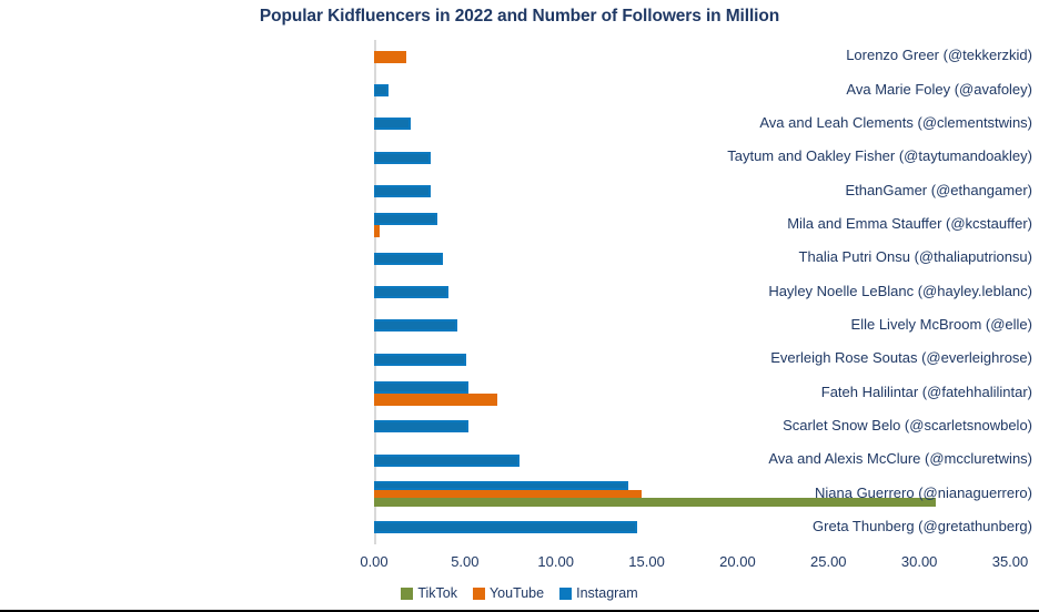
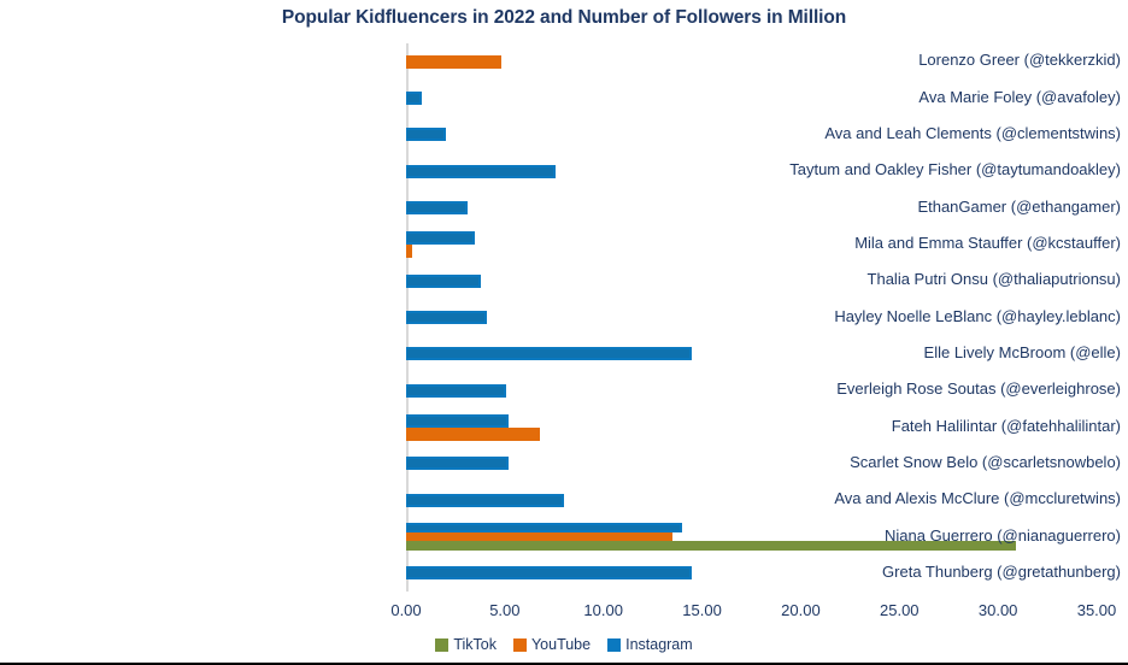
YouTube/Niana Guerrero (@nianaguerrero): 14.7 -> 13.5
Instagram/Elle Lively McBroom (@elle): 4.6 -> 14.5
Instagram/Taytum and Oakley Fisher (@taytumandoakley): 3.1 -> 7.6
YouTube/Lorenzo Greer (@tekkerzkid): 1.8 -> 4.8
